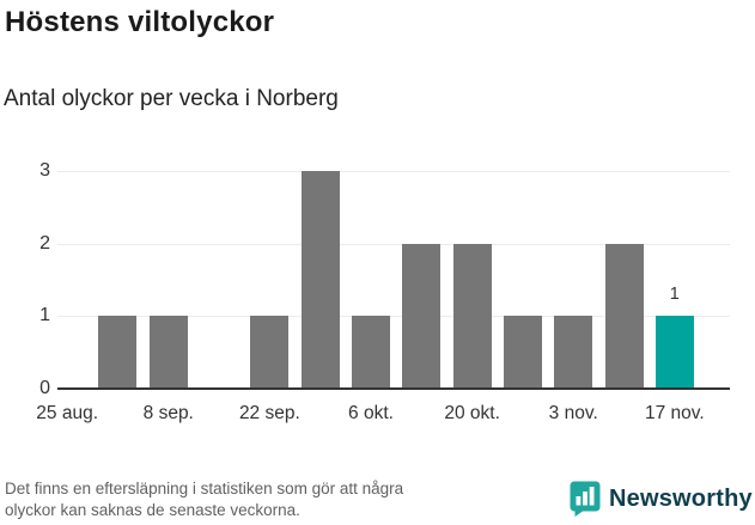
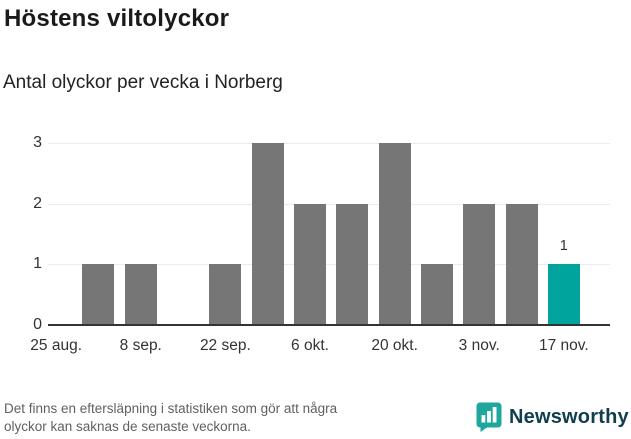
6 okt.: 1 -> 2
20 okt.: 2 -> 3
3 nov.: 1 -> 2
